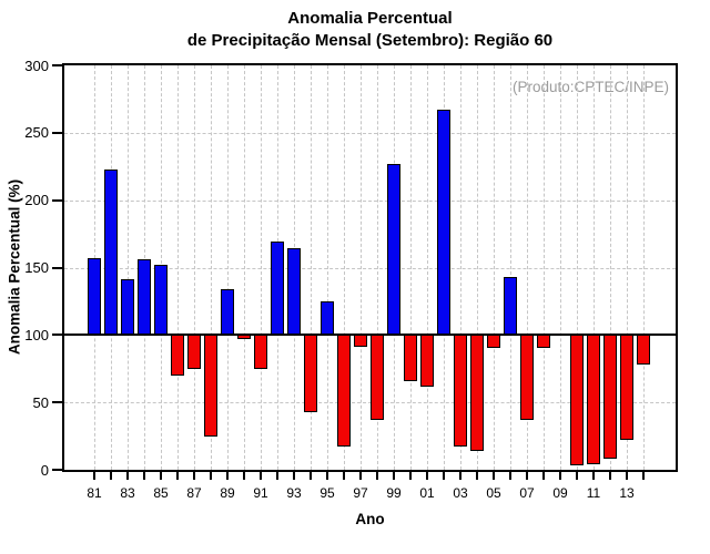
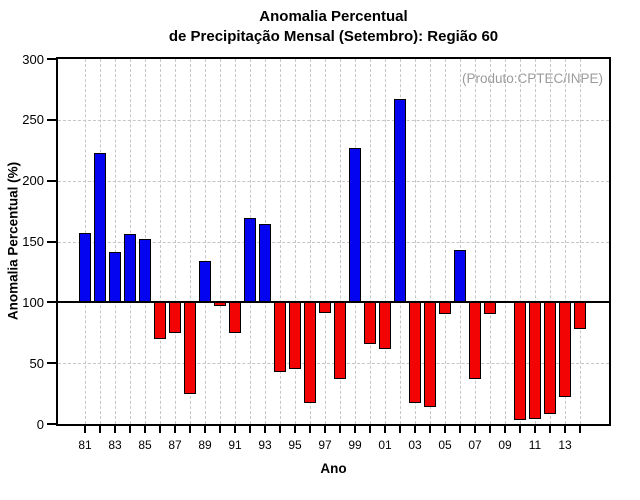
95: 125 -> 45
